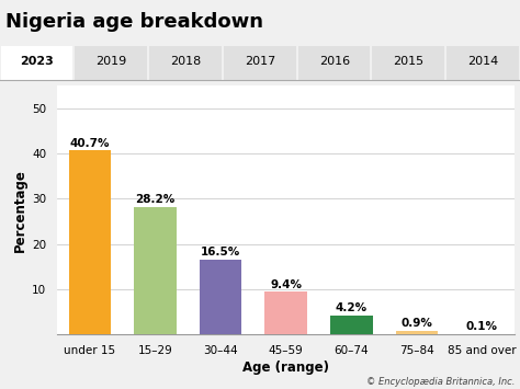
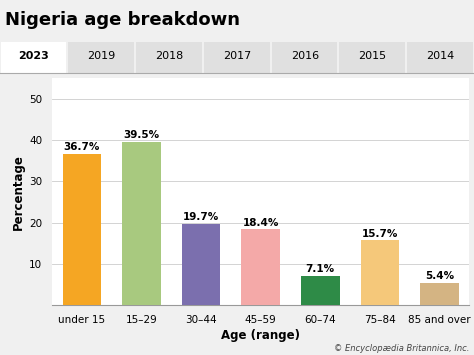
under 15: 40.7% -> 36.7%
15–29: 28.2% -> 39.5%
30–44: 16.5% -> 19.7%
45–59: 9.4% -> 18.4%
60–74: 4.2% -> 7.1%
75–84: 0.9% -> 15.7%
85 and over: 0.1% -> 5.4%
